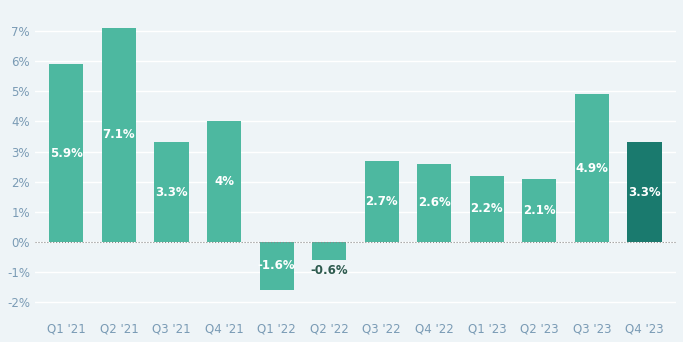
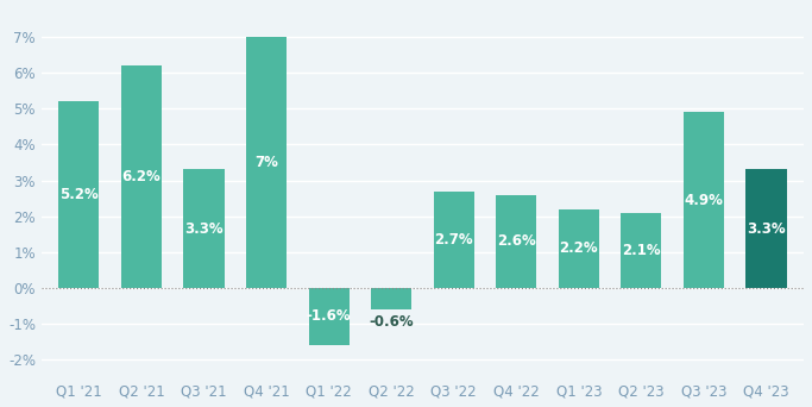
Q1 '21: 5.9% -> 5.2%
Q2 '21: 7.1% -> 6.2%
Q4 '21: 4% -> 7%
